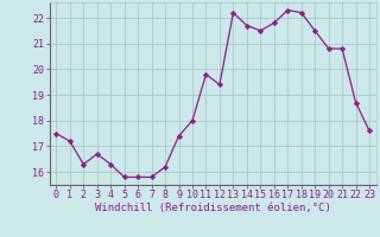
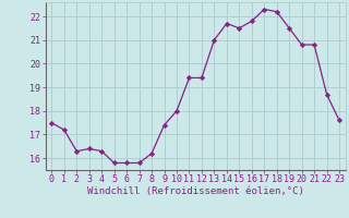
3: 16.7 -> 16.4
11: 19.8 -> 19.4
13: 22.2 -> 21.0
